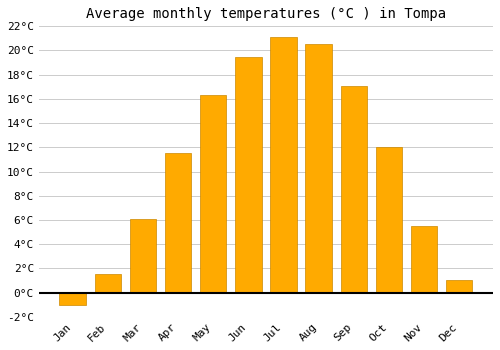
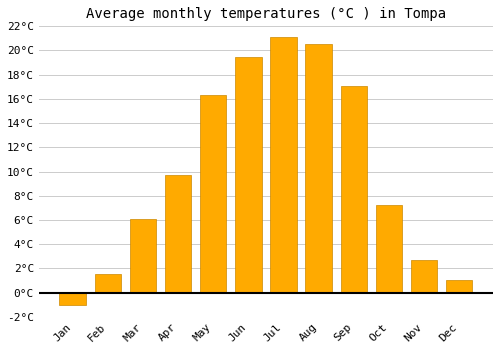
Apr: 11.5°C -> 9.7°C
Oct: 12.0°C -> 7.2°C
Nov: 5.5°C -> 2.7°C
